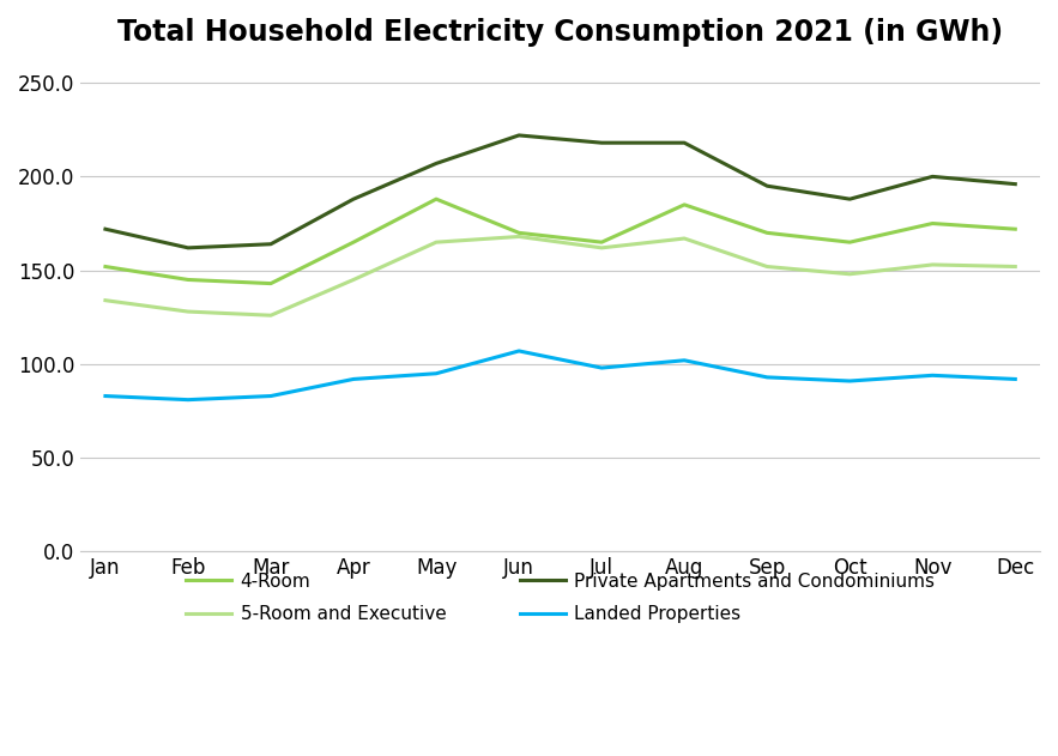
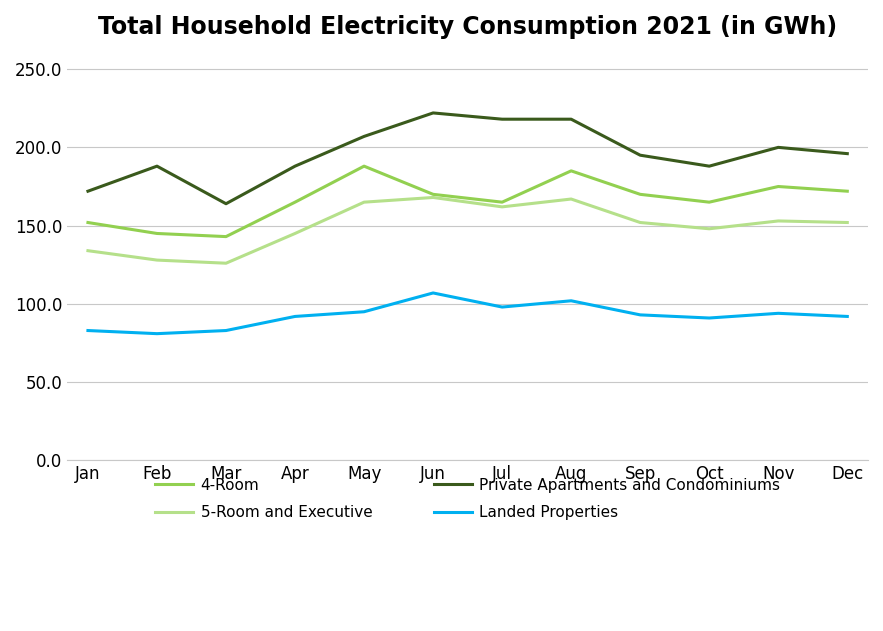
Private Apartments and Condominiums/Feb: 162 -> 188
